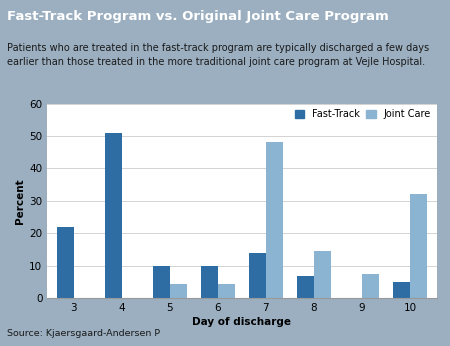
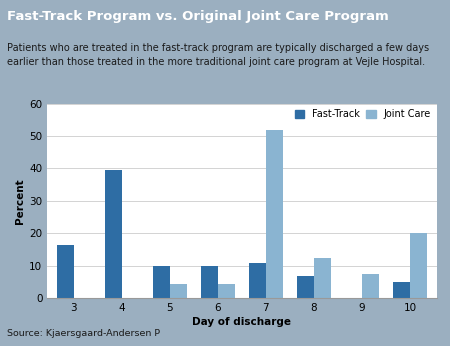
Fast-Track/3: 22.0 -> 16.5
Fast-Track/4: 51.0 -> 39.5
Fast-Track/7: 14.0 -> 11.0
Joint Care/7: 48.0 -> 52.0
Joint Care/8: 14.5 -> 12.5
Joint Care/10: 32.0 -> 20.0
